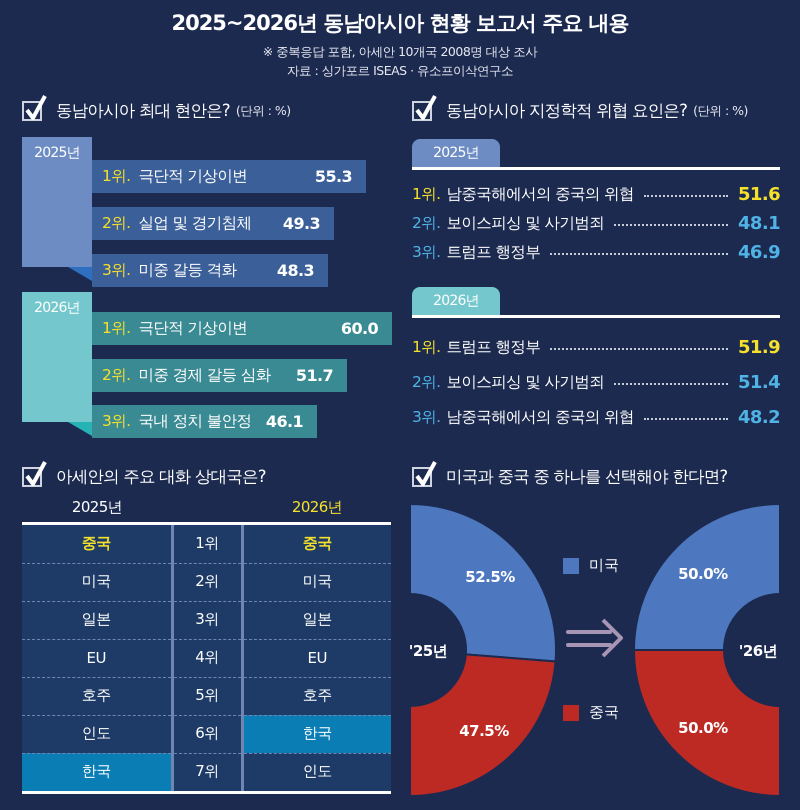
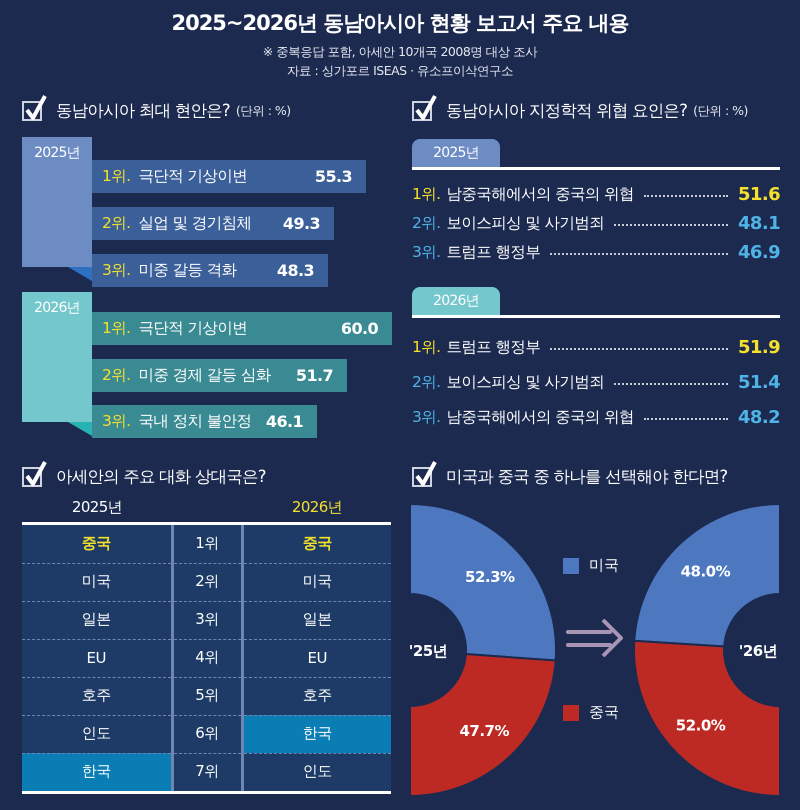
'25년/미국: 52.5% -> 52.3%
'26년/미국: 50.0% -> 48.0%
'25년/중국: 47.5% -> 47.7%
'26년/중국: 50.0% -> 52.0%
